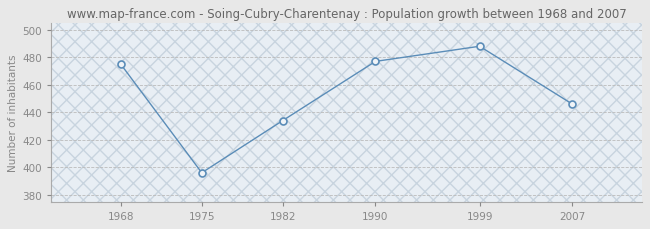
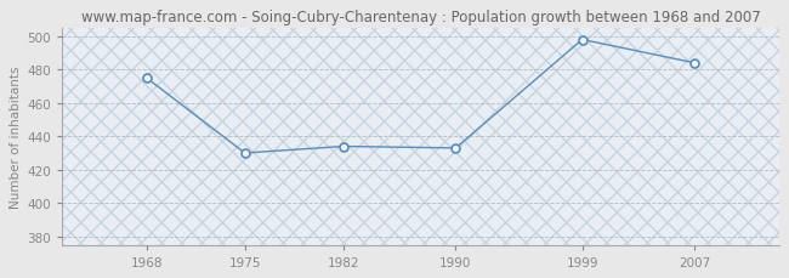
1975: 396 -> 430
1990: 477 -> 433
1999: 488 -> 498
2007: 446 -> 484
